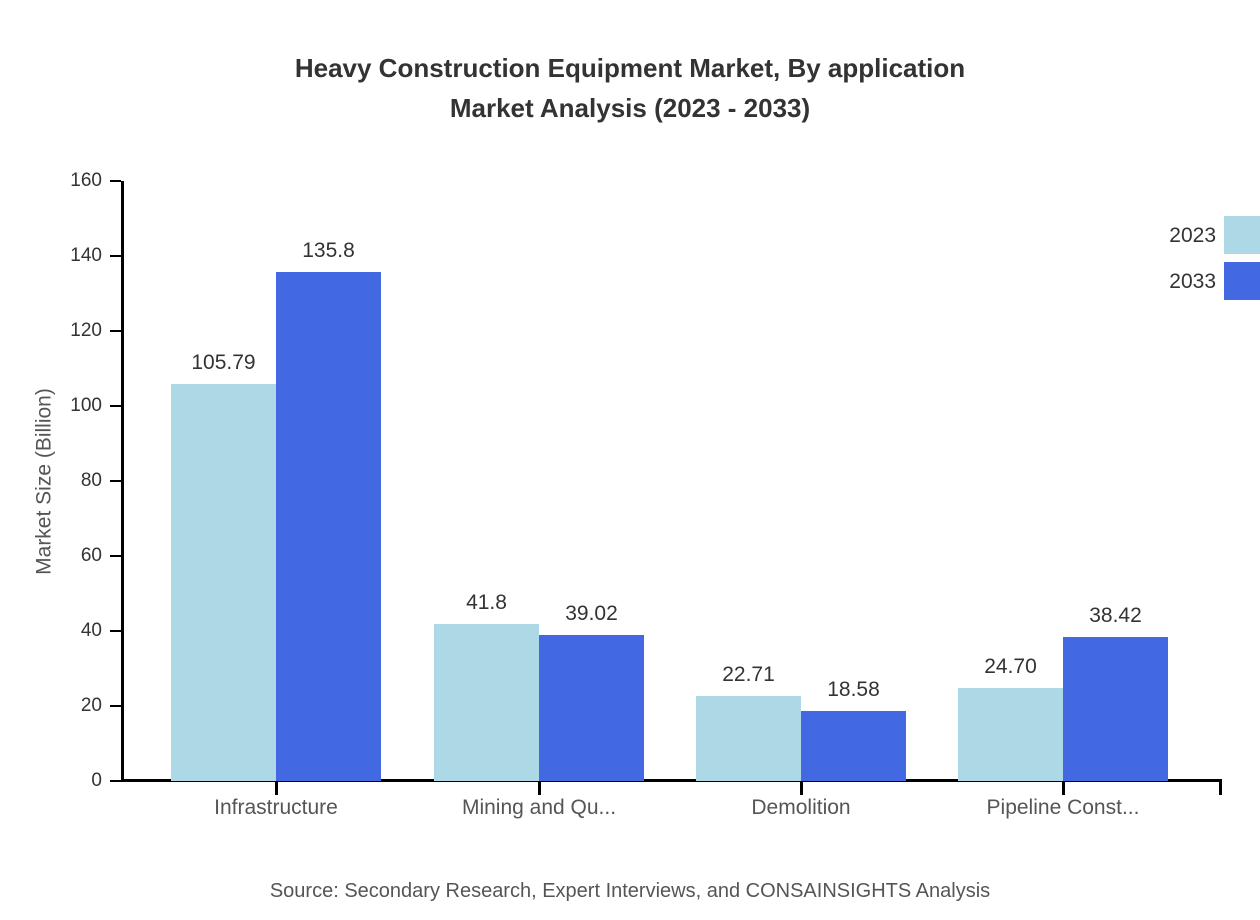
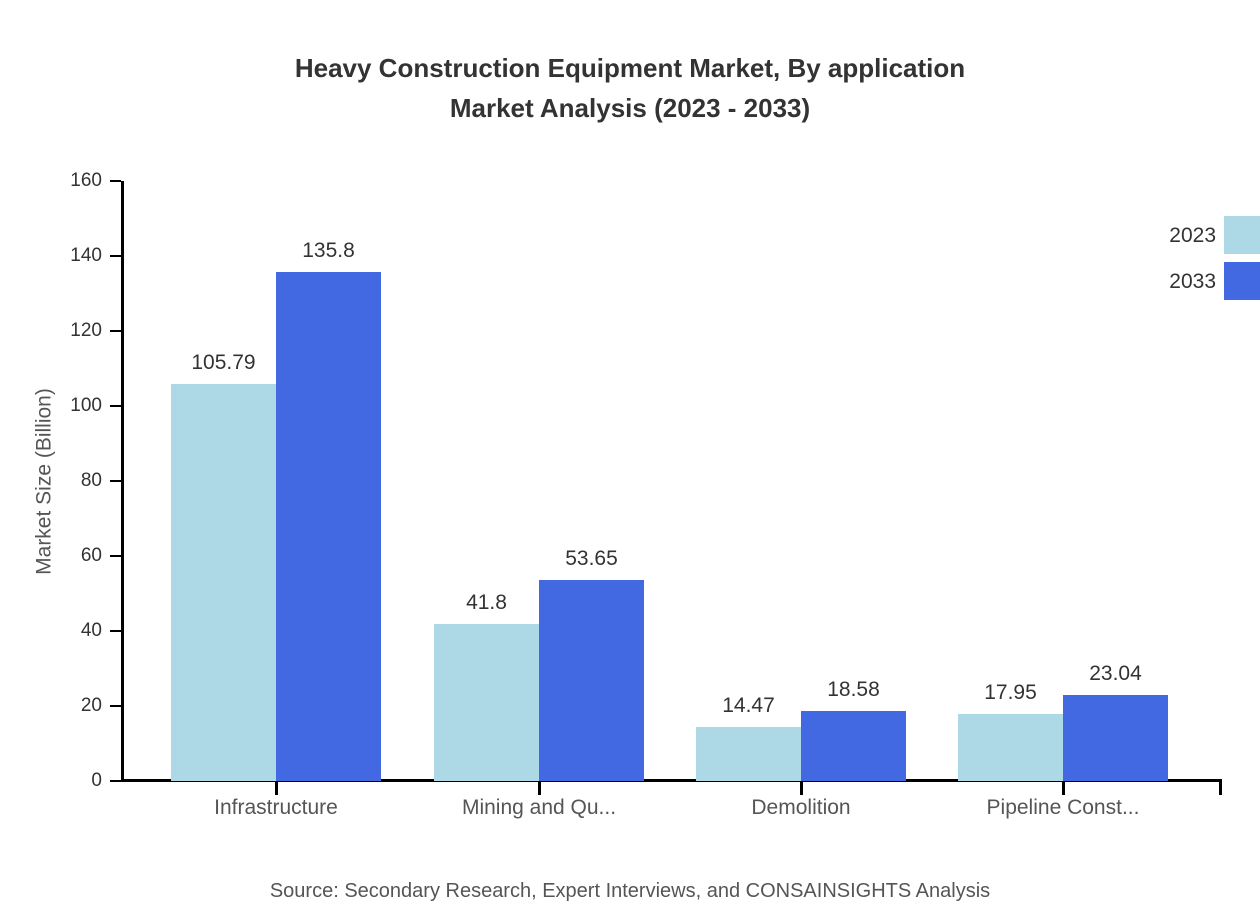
2033/Mining and Qu...: 39.02 -> 53.65
2023/Demolition: 22.71 -> 14.47
2023/Pipeline Const...: 24.70 -> 17.95
2033/Pipeline Const...: 38.42 -> 23.04
